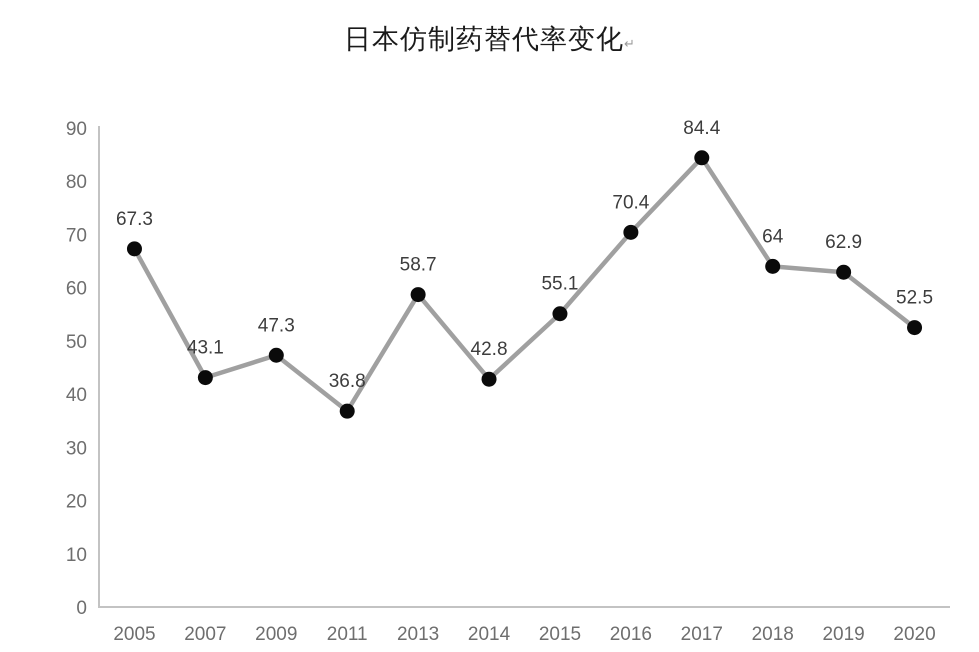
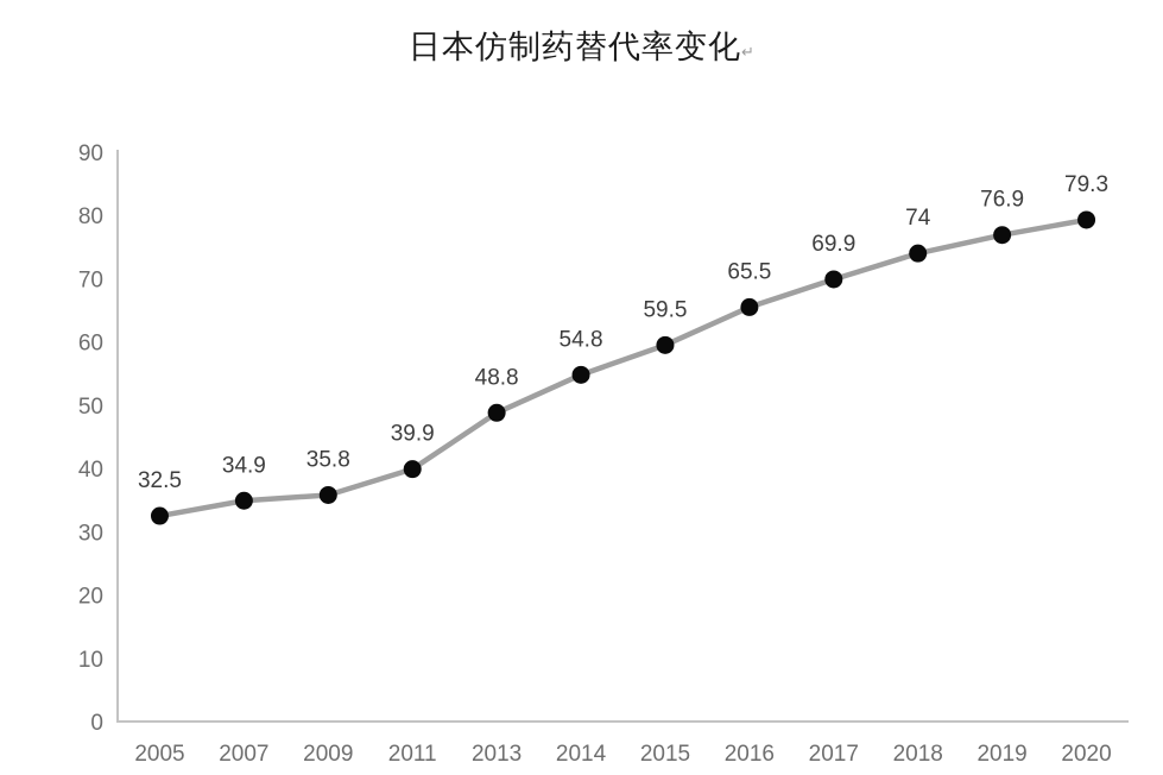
2005: 67.3 -> 32.5
2007: 43.1 -> 34.9
2009: 47.3 -> 35.8
2011: 36.8 -> 39.9
2013: 58.7 -> 48.8
2014: 42.8 -> 54.8
2015: 55.1 -> 59.5
2016: 70.4 -> 65.5
2017: 84.4 -> 69.9
2018: 64 -> 74
2019: 62.9 -> 76.9
2020: 52.5 -> 79.3
